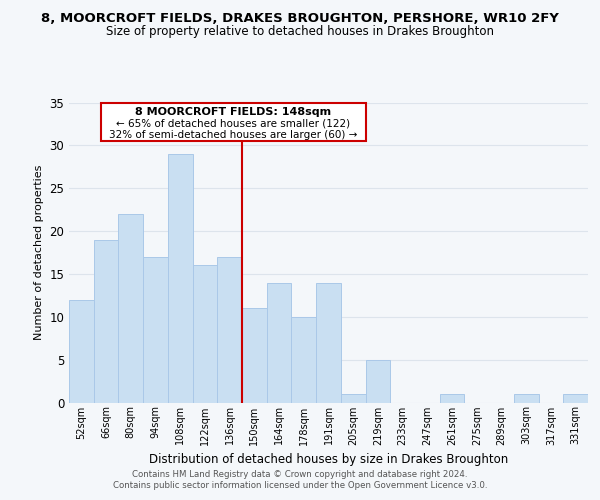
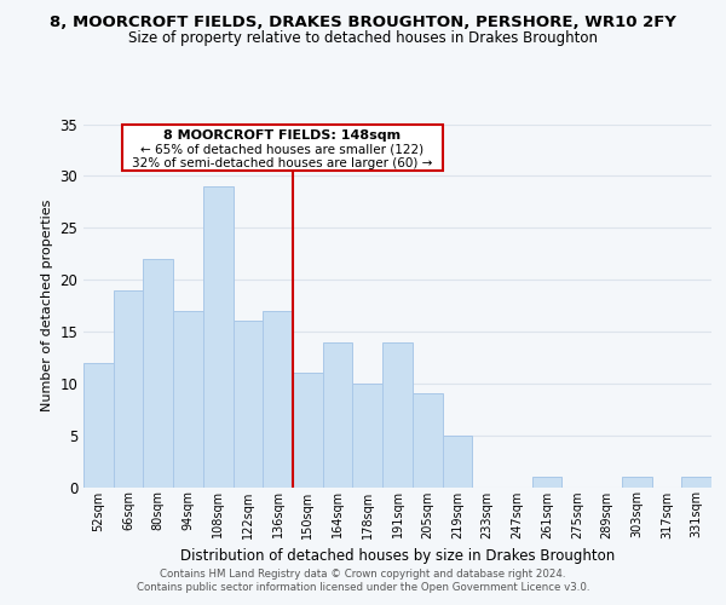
205sqm: 1 -> 9
